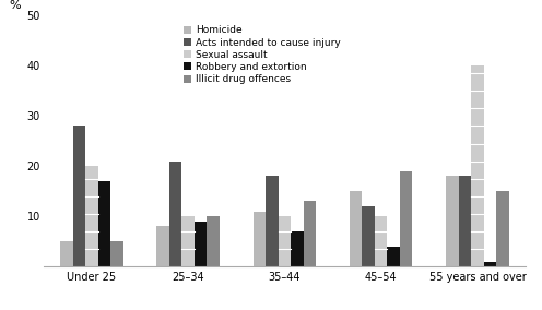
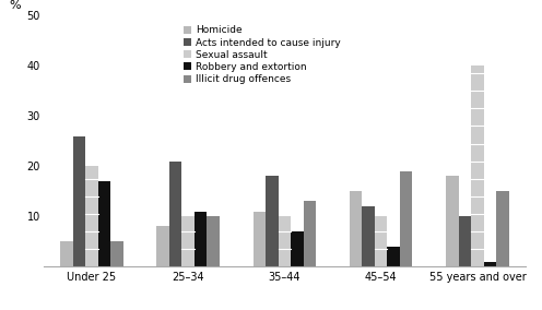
Acts intended to cause injury/Under 25: 28 -> 26
Robbery and extortion/25–34: 9 -> 11
Acts intended to cause injury/55 years and over: 18 -> 10
